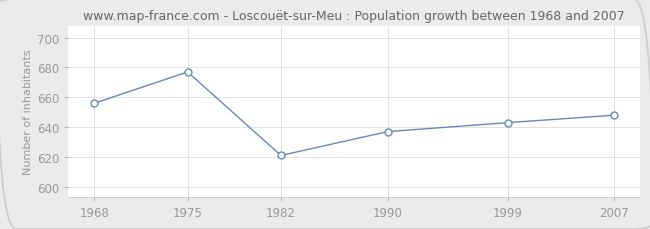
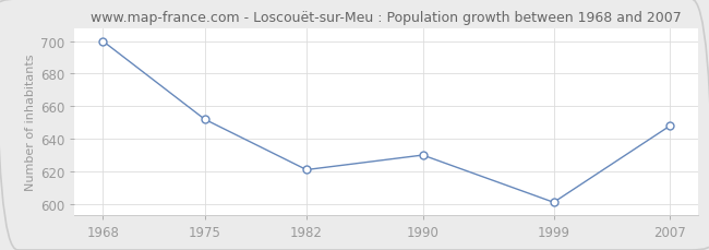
1968: 656 -> 700
1975: 677 -> 652
1990: 637 -> 630
1999: 643 -> 601
